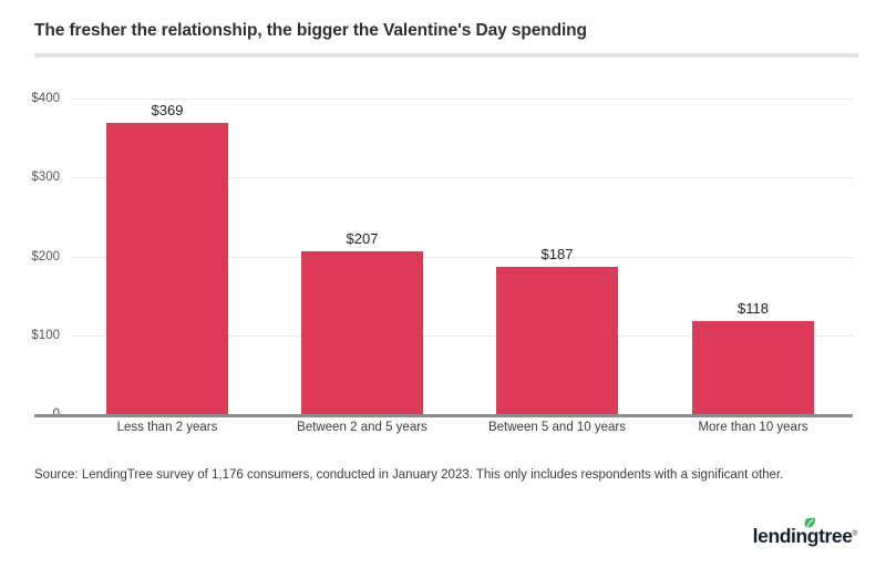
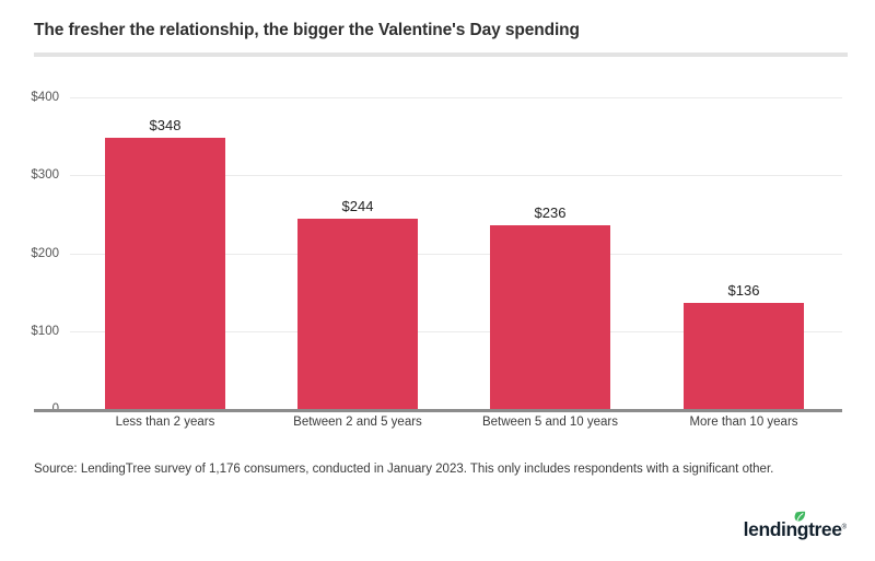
Less than 2 years: $369 -> $348
Between 2 and 5 years: $207 -> $244
Between 5 and 10 years: $187 -> $236
More than 10 years: $118 -> $136
